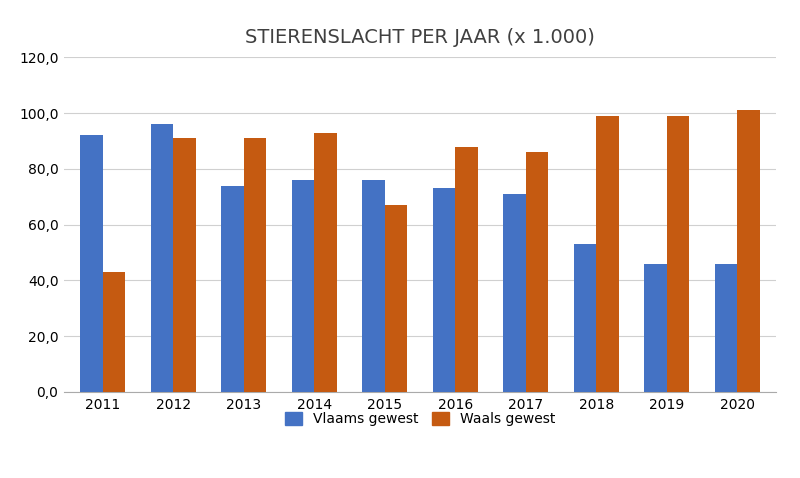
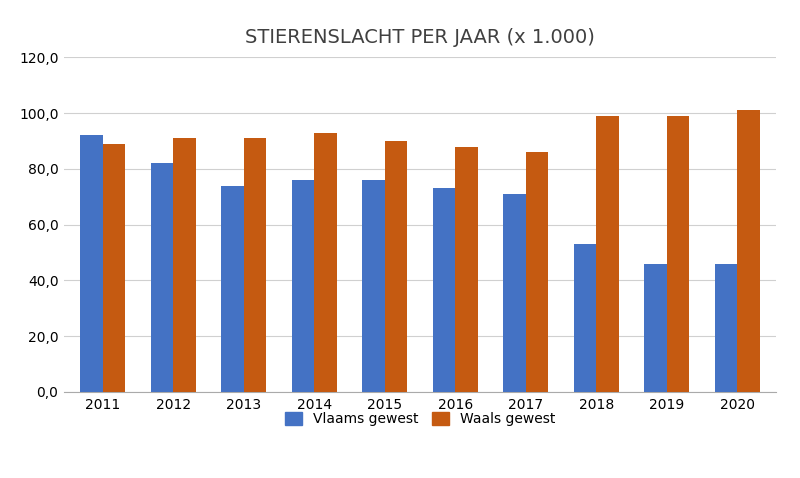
Waals gewest/2011: 43 -> 89
Vlaams gewest/2012: 96 -> 82
Waals gewest/2015: 67 -> 90
